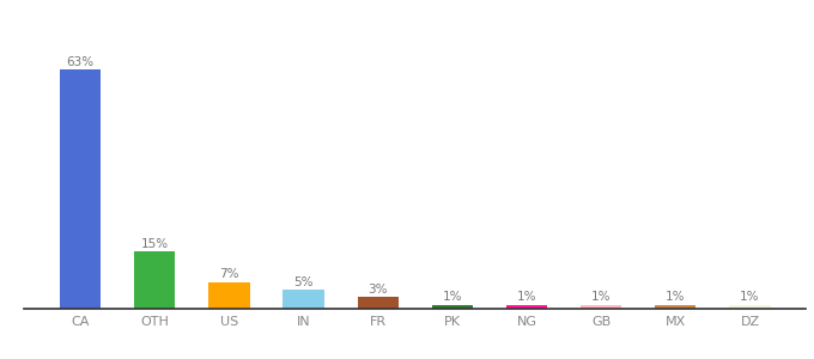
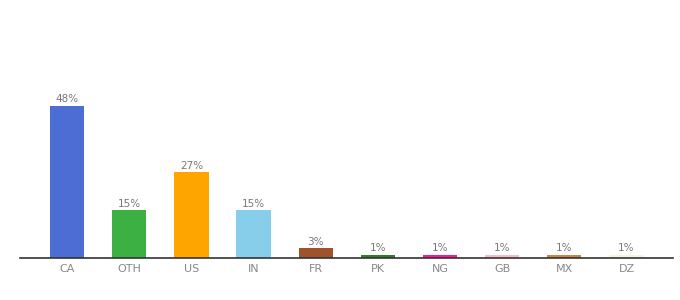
CA: 63% -> 48%
US: 7% -> 27%
IN: 5% -> 15%
